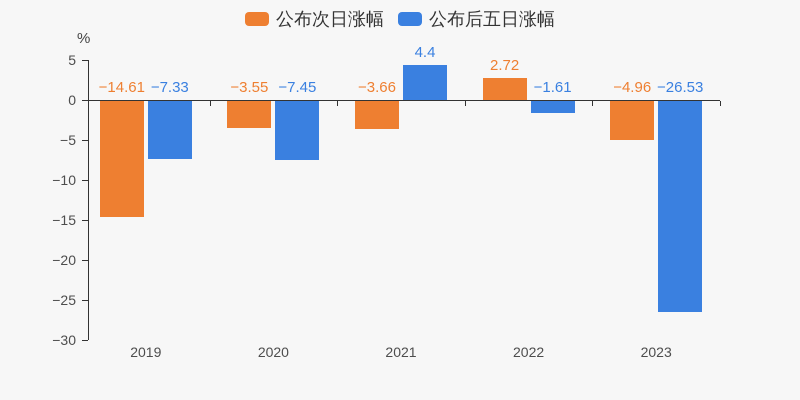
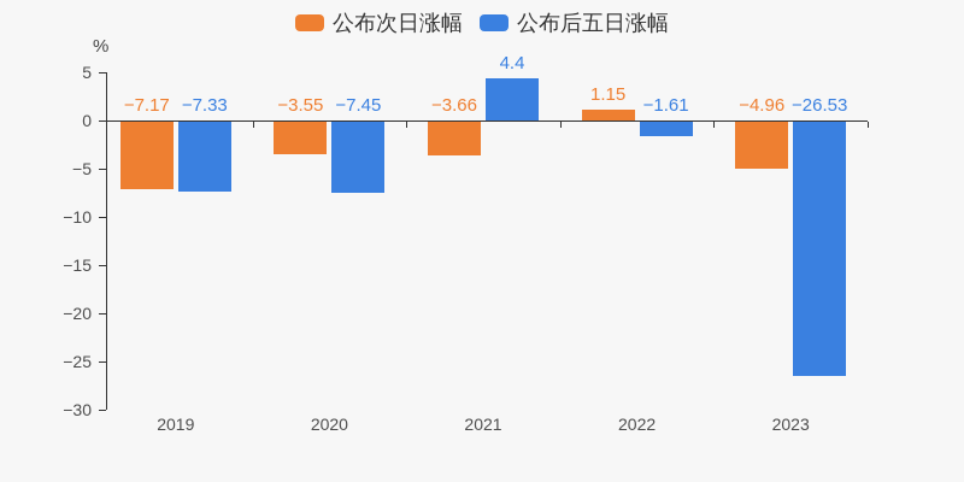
公布次日涨幅/2019: −14.61 -> −7.17
公布次日涨幅/2022: 2.72 -> 1.15
